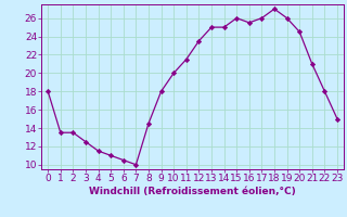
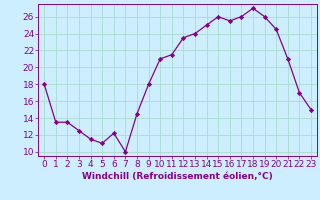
6: 10.5 -> 12.2
10: 20.0 -> 21.0
13: 25.0 -> 24.0
22: 18.0 -> 17.0
